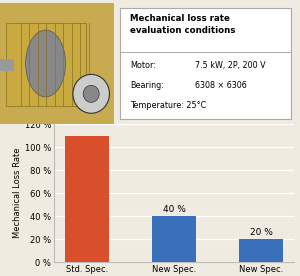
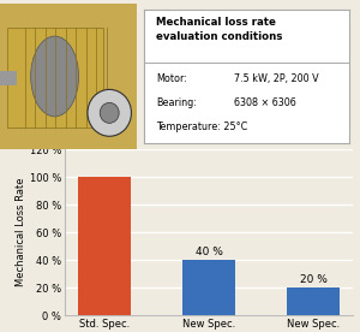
Std. Spec.: 110 % -> 100 %
